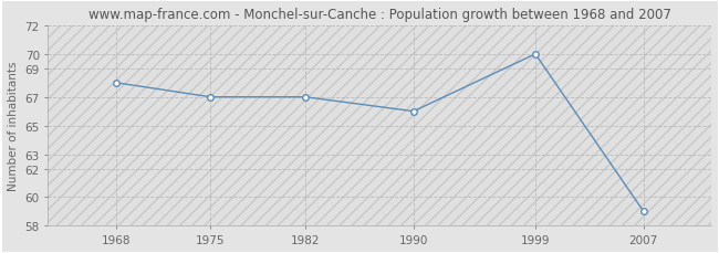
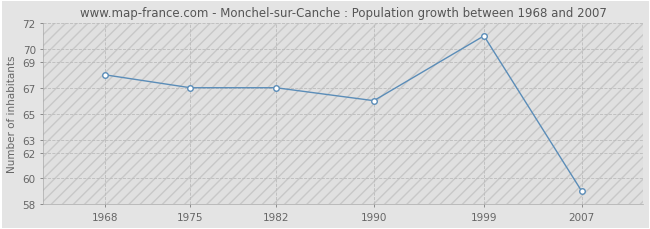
1999: 70 -> 71
